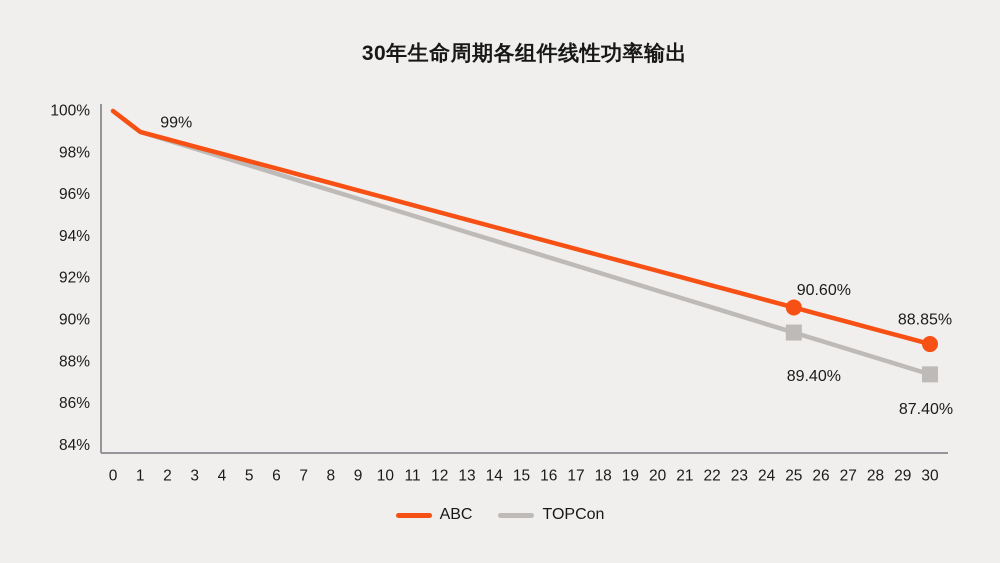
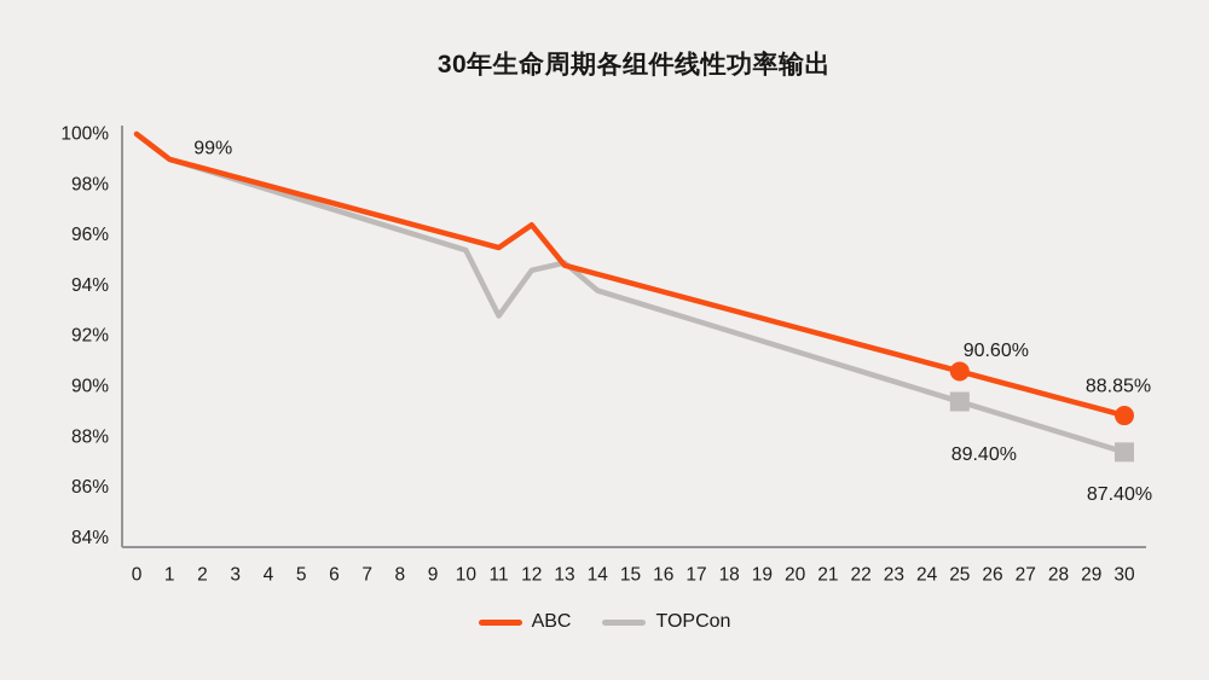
TOPCon/11: 95.0% -> 92.8%
ABC/12: 95.2% -> 96.4%
TOPCon/13: 94.2% -> 94.9%
